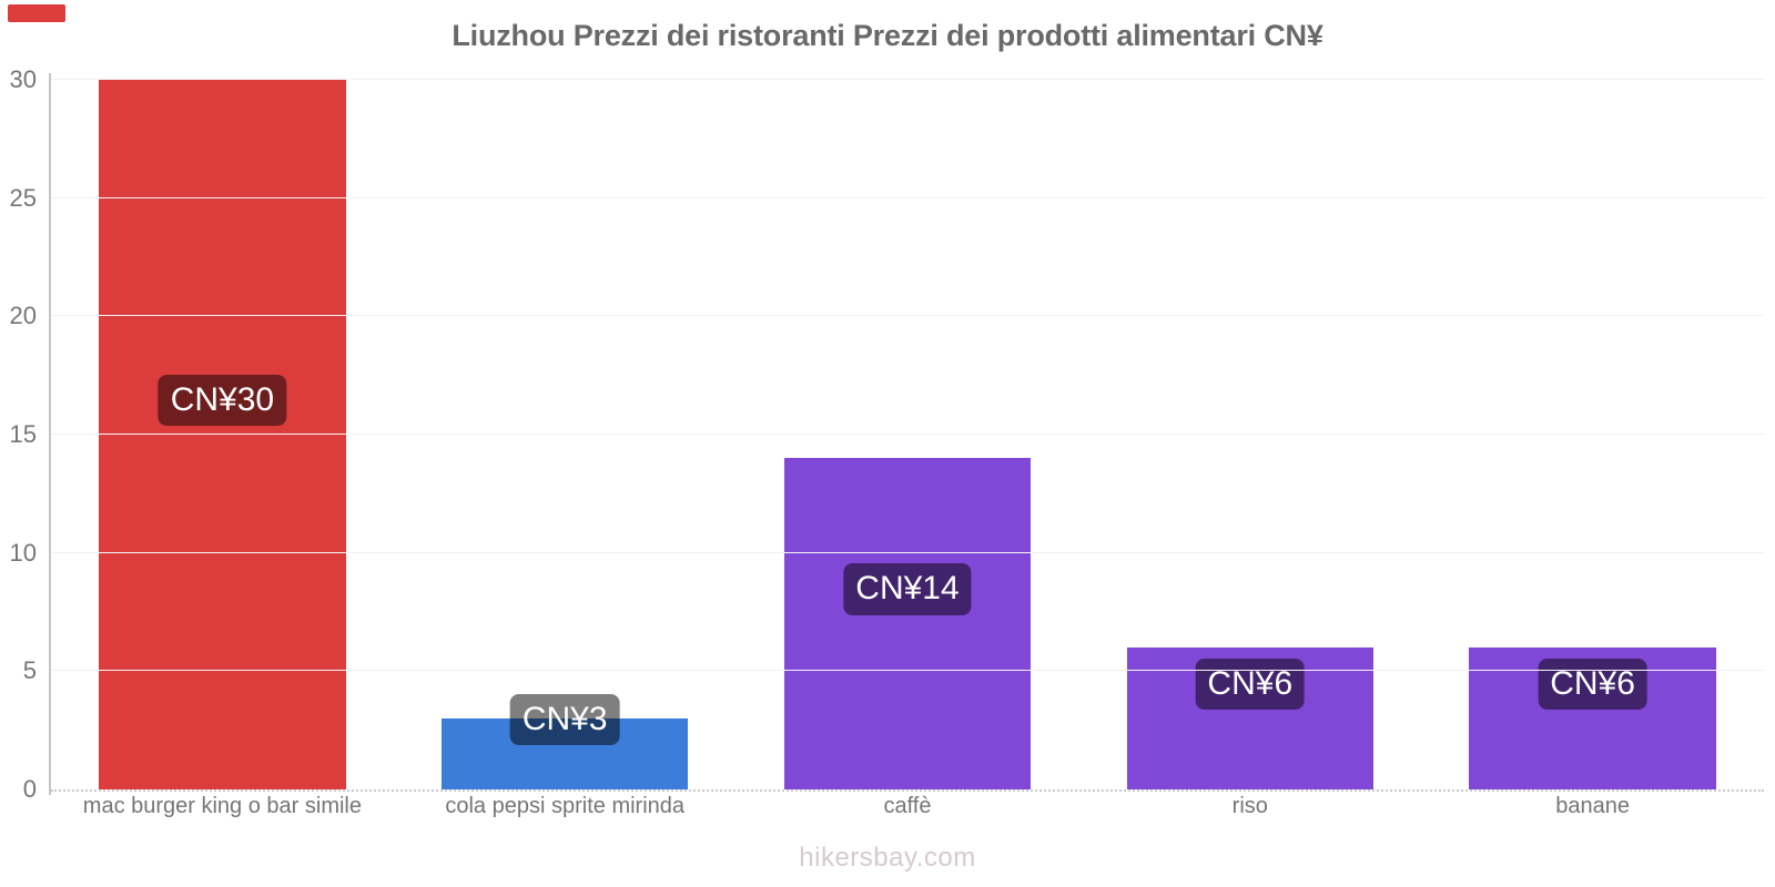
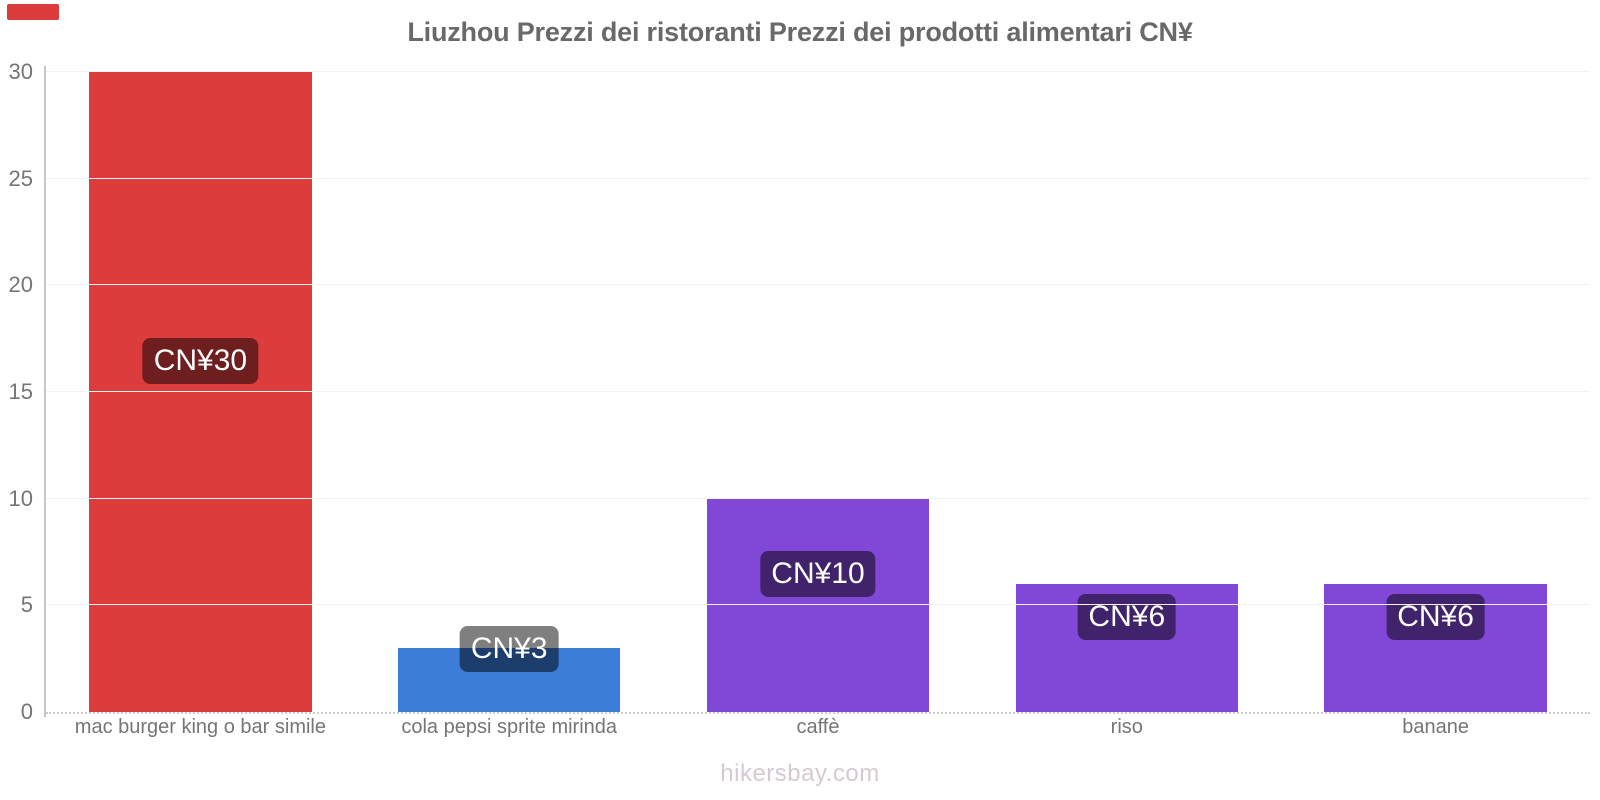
caffè: 14 -> 10
